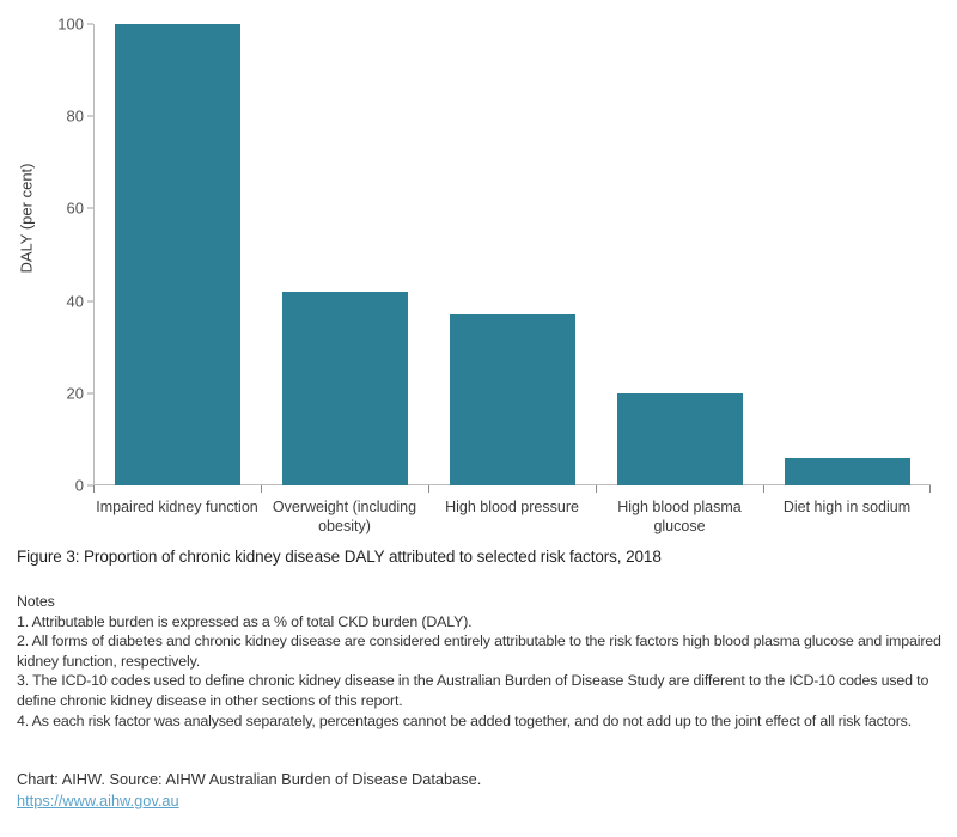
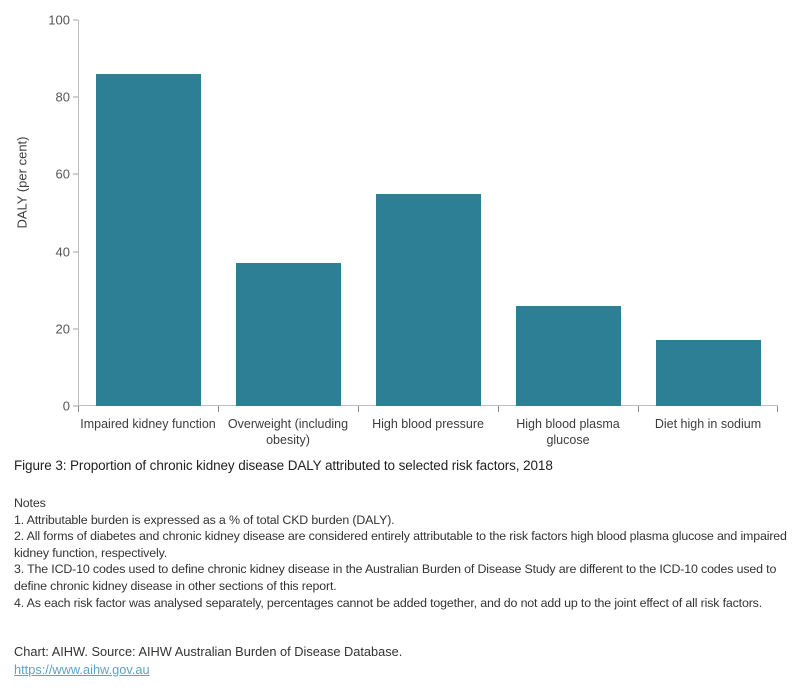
Impaired kidney function: 100 -> 86
Overweight (including obesity): 42 -> 37
High blood pressure: 37 -> 55
High blood plasma glucose: 20 -> 26
Diet high in sodium: 6 -> 17
